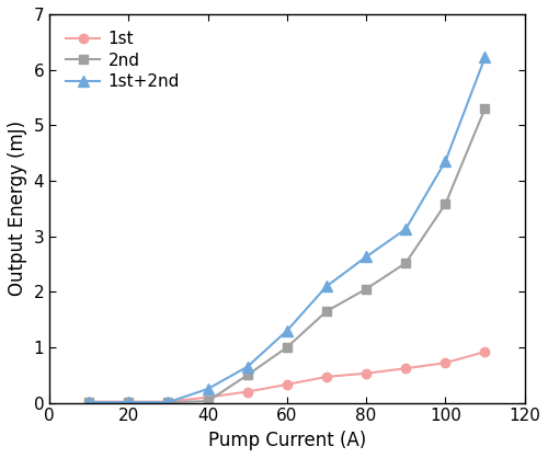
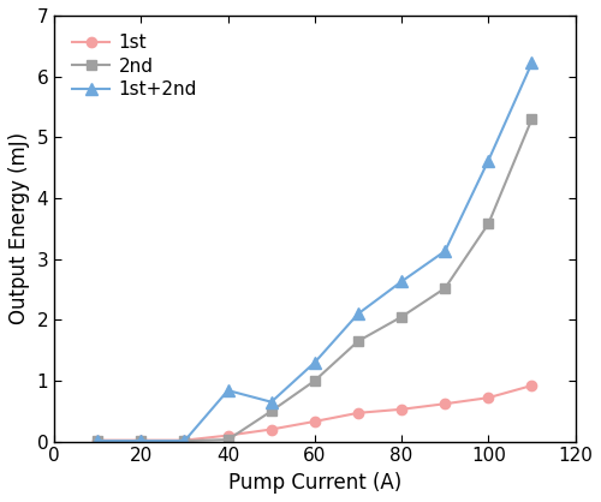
1st+2nd/40: 0.25 -> 0.84
1st+2nd/100: 4.35 -> 4.62
